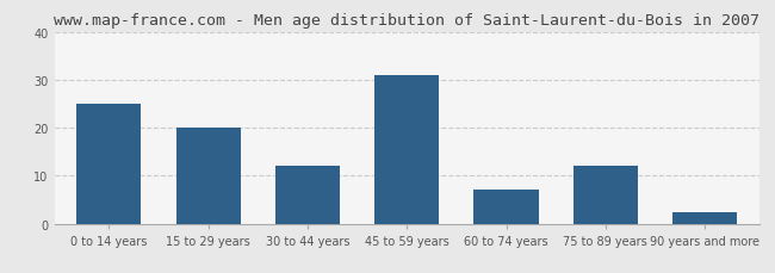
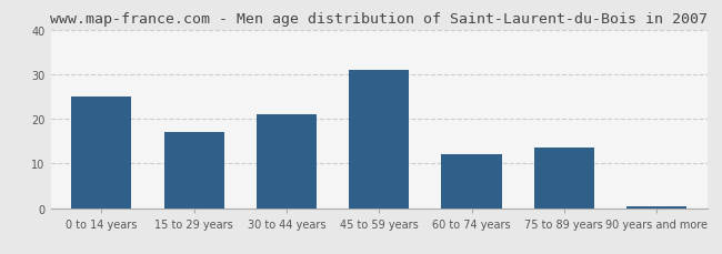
15 to 29 years: 20.0 -> 17.0
30 to 44 years: 12.0 -> 21.0
60 to 74 years: 7.0 -> 12.0
75 to 89 years: 12.0 -> 13.5
90 years and more: 2.5 -> 0.5
